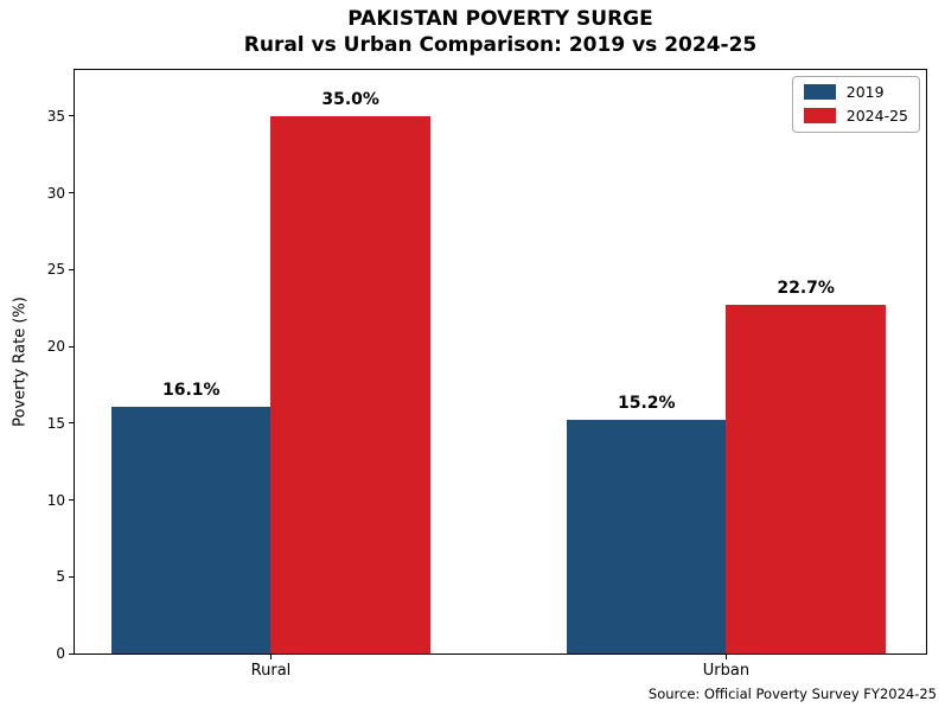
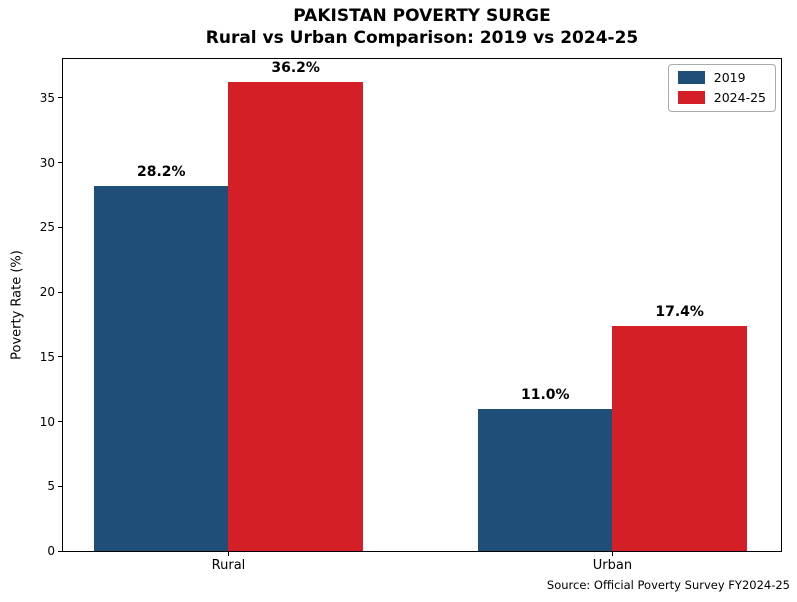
2019/Rural: 16.1% -> 28.2%
2024-25/Rural: 35.0% -> 36.2%
2019/Urban: 15.2% -> 11.0%
2024-25/Urban: 22.7% -> 17.4%
